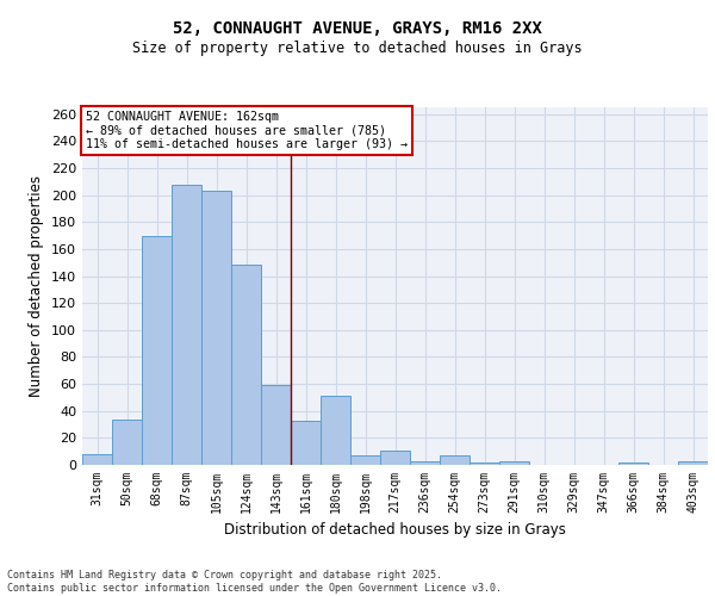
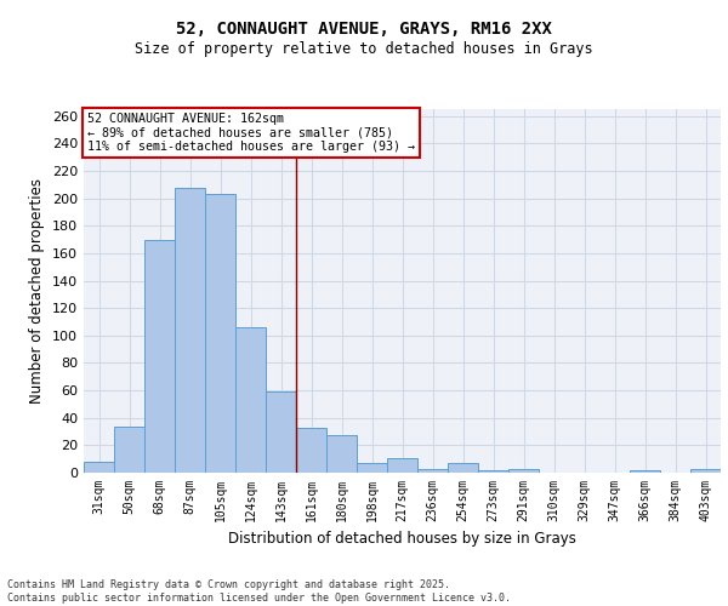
124sqm: 148 -> 106
180sqm: 51 -> 27
